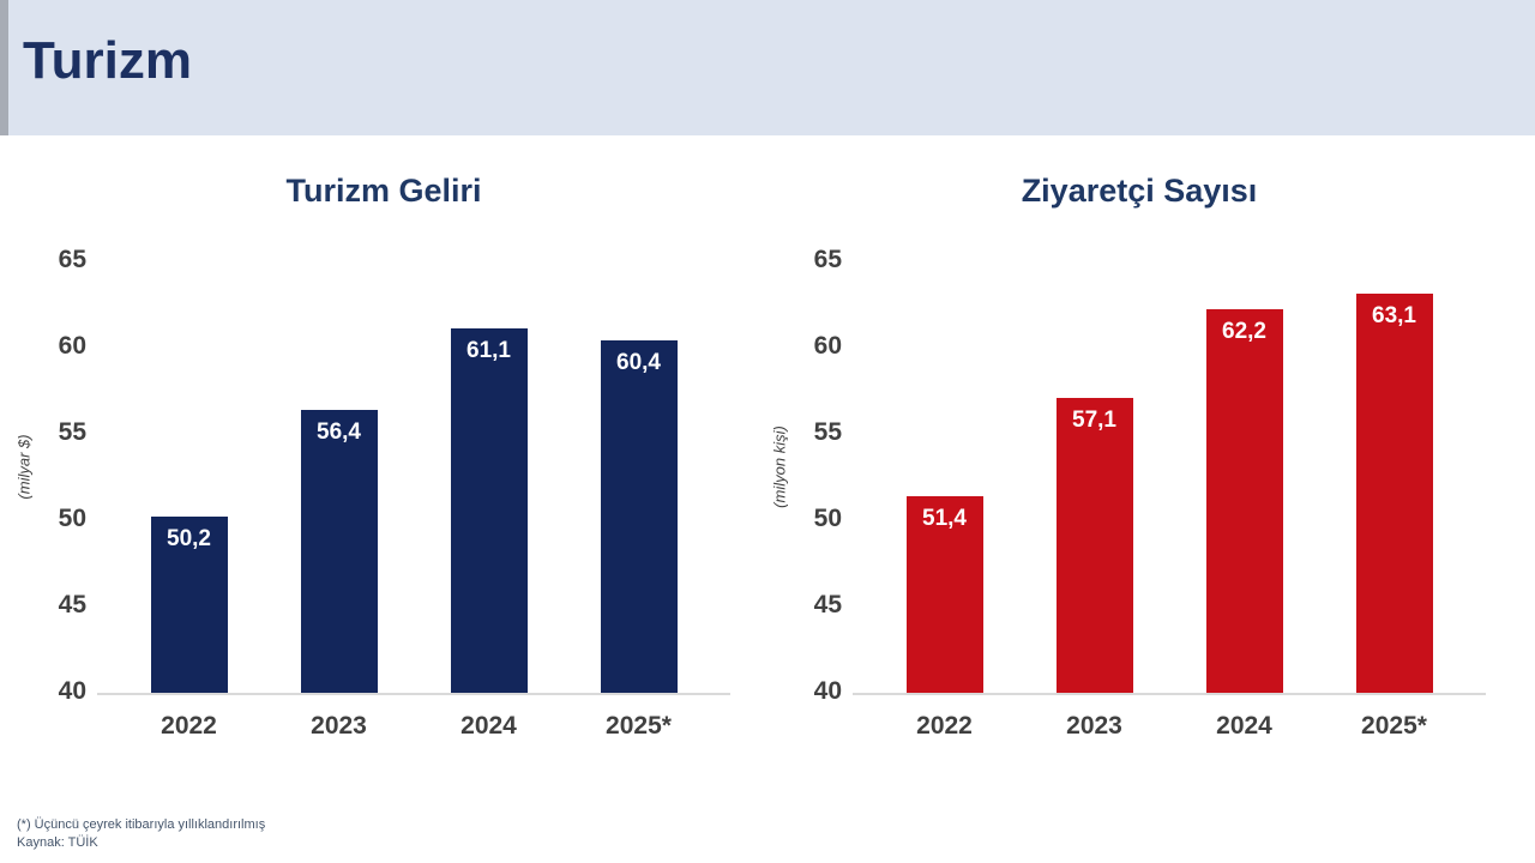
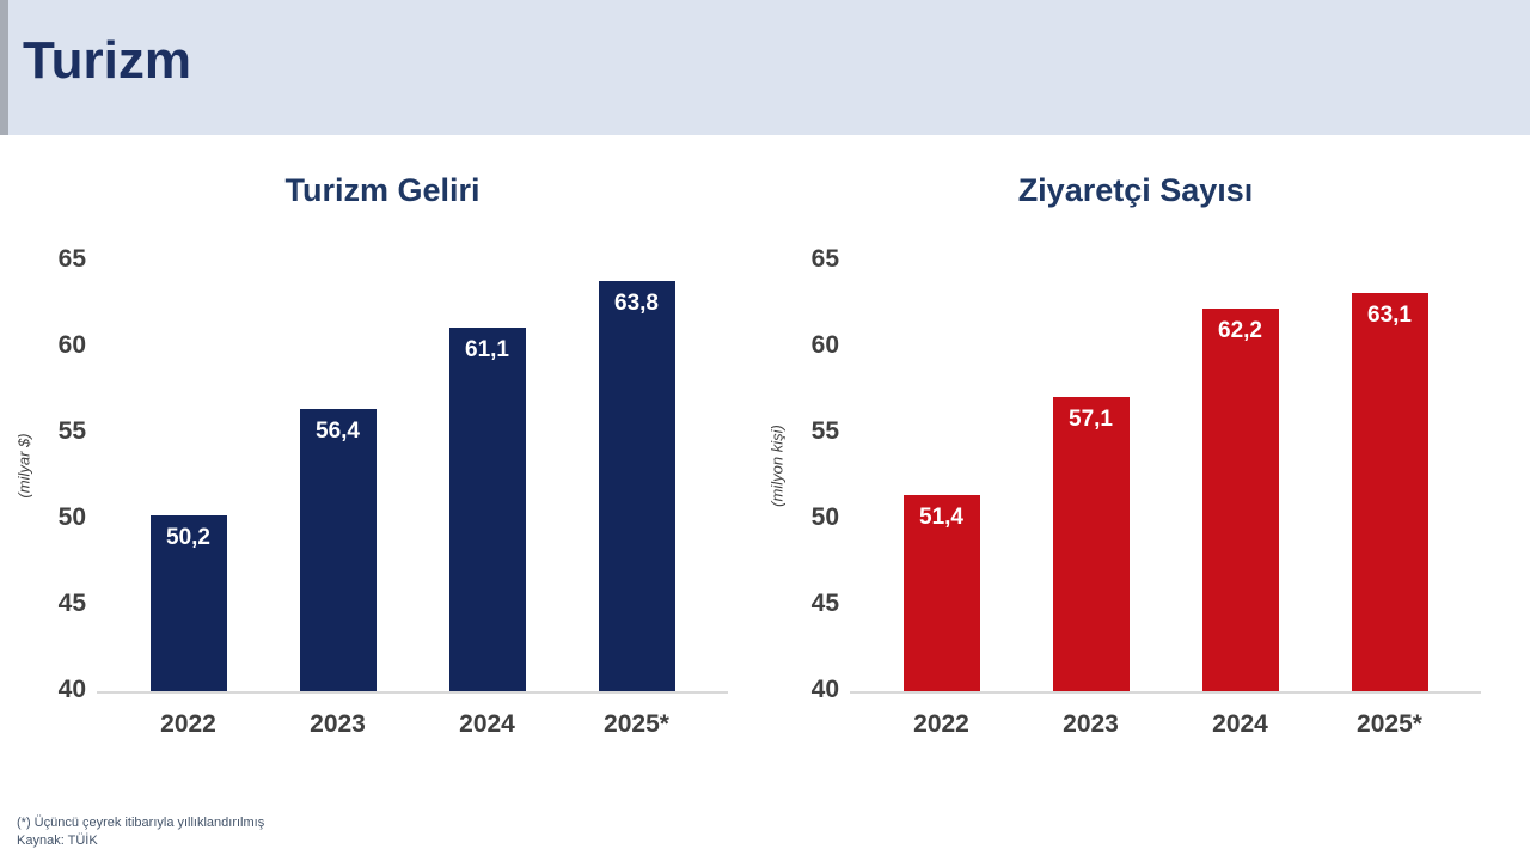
Turizm Geliri/2025*: 60,4 -> 63,8
